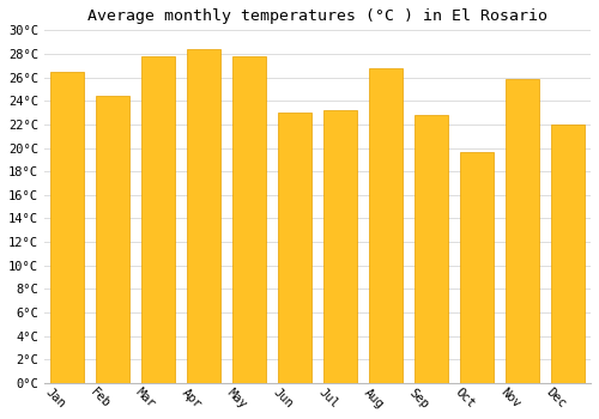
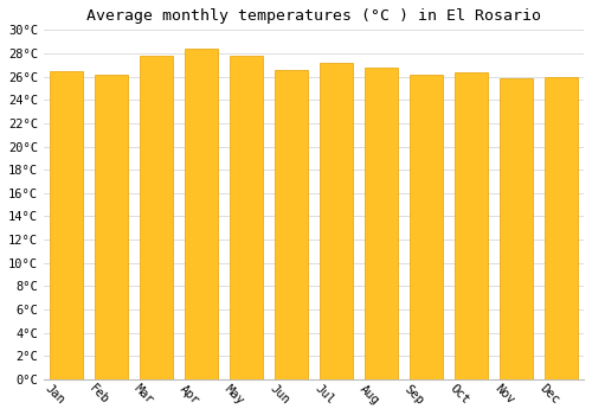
Feb: 24.4°C -> 26.2°C
Jun: 23.0°C -> 26.6°C
Jul: 23.2°C -> 27.2°C
Sep: 22.8°C -> 26.2°C
Oct: 19.6°C -> 26.4°C
Dec: 22.0°C -> 26.0°C
